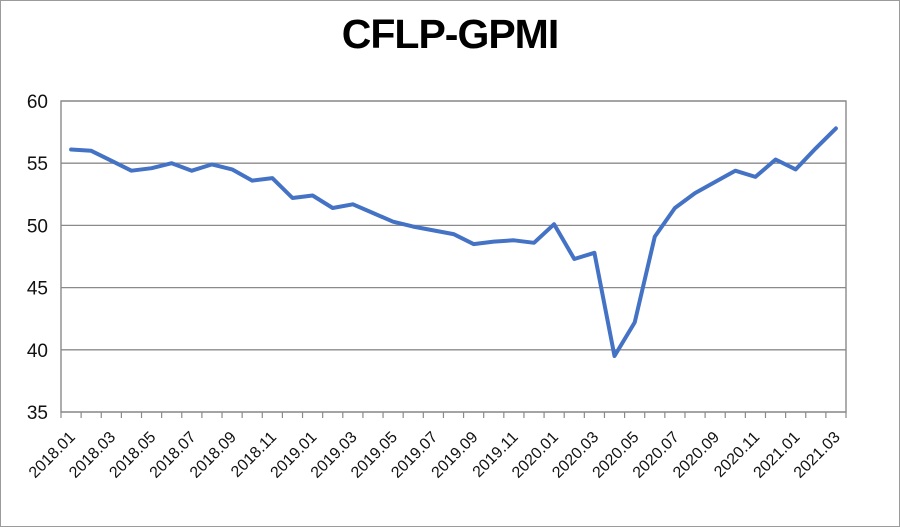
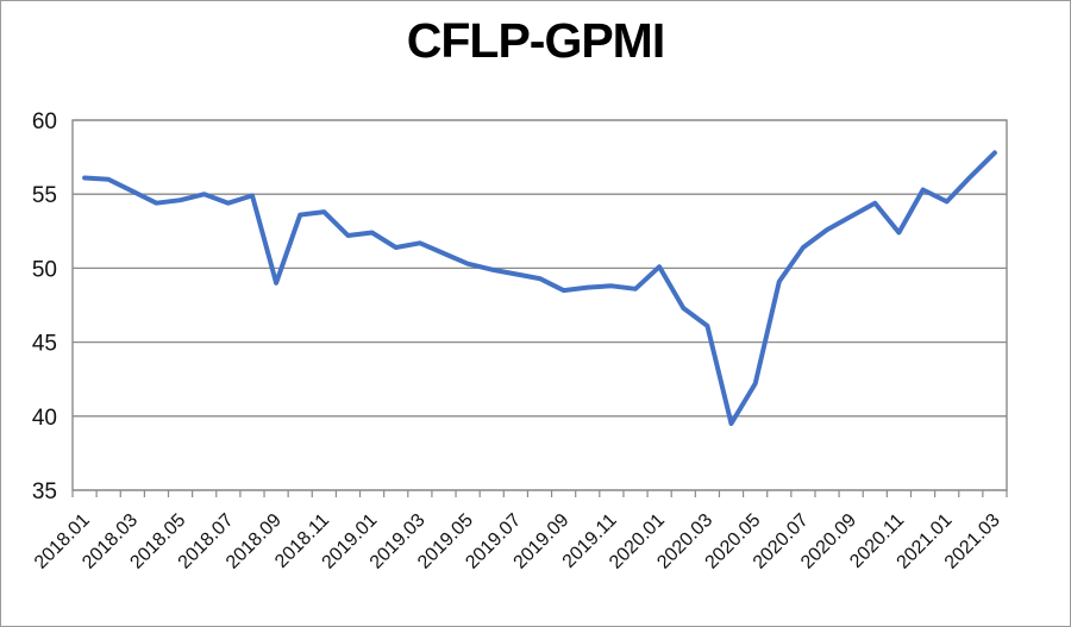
2018.09: 54.5 -> 49.0
2020.03: 47.8 -> 46.1
2020.11: 53.9 -> 52.4
